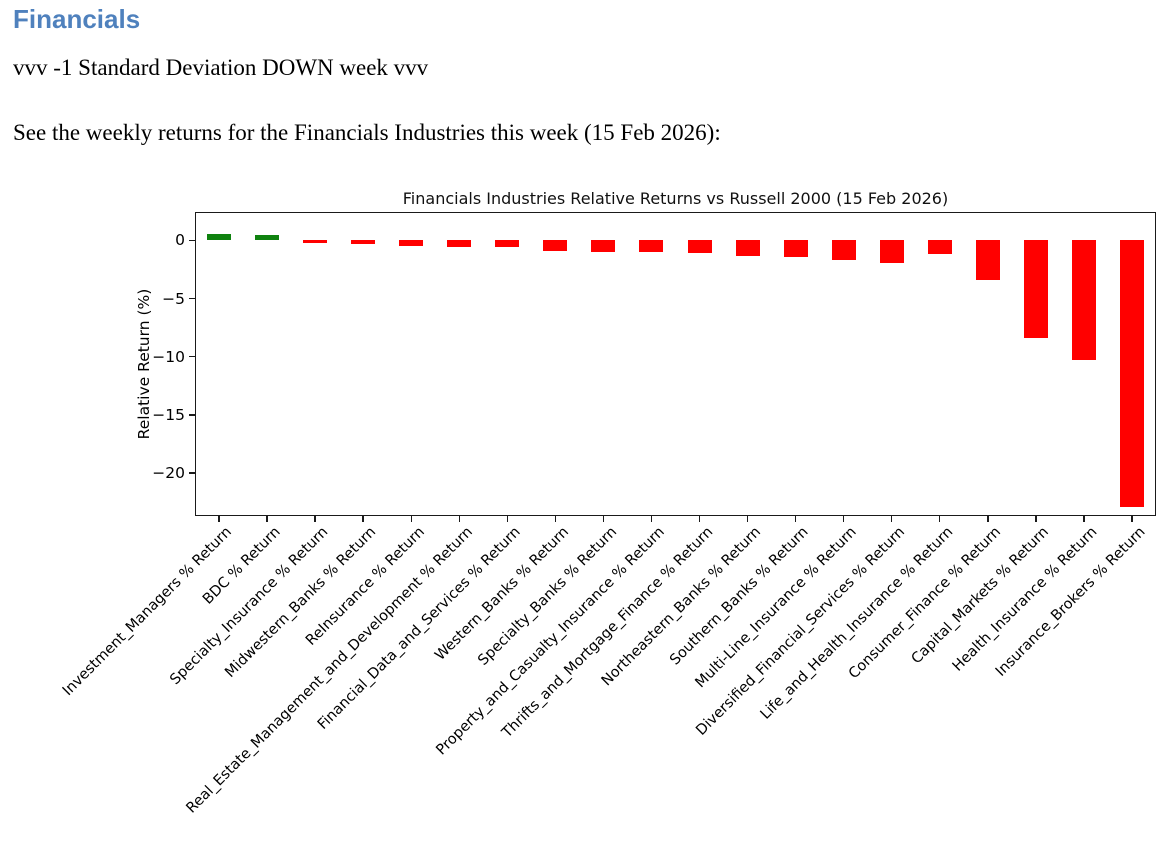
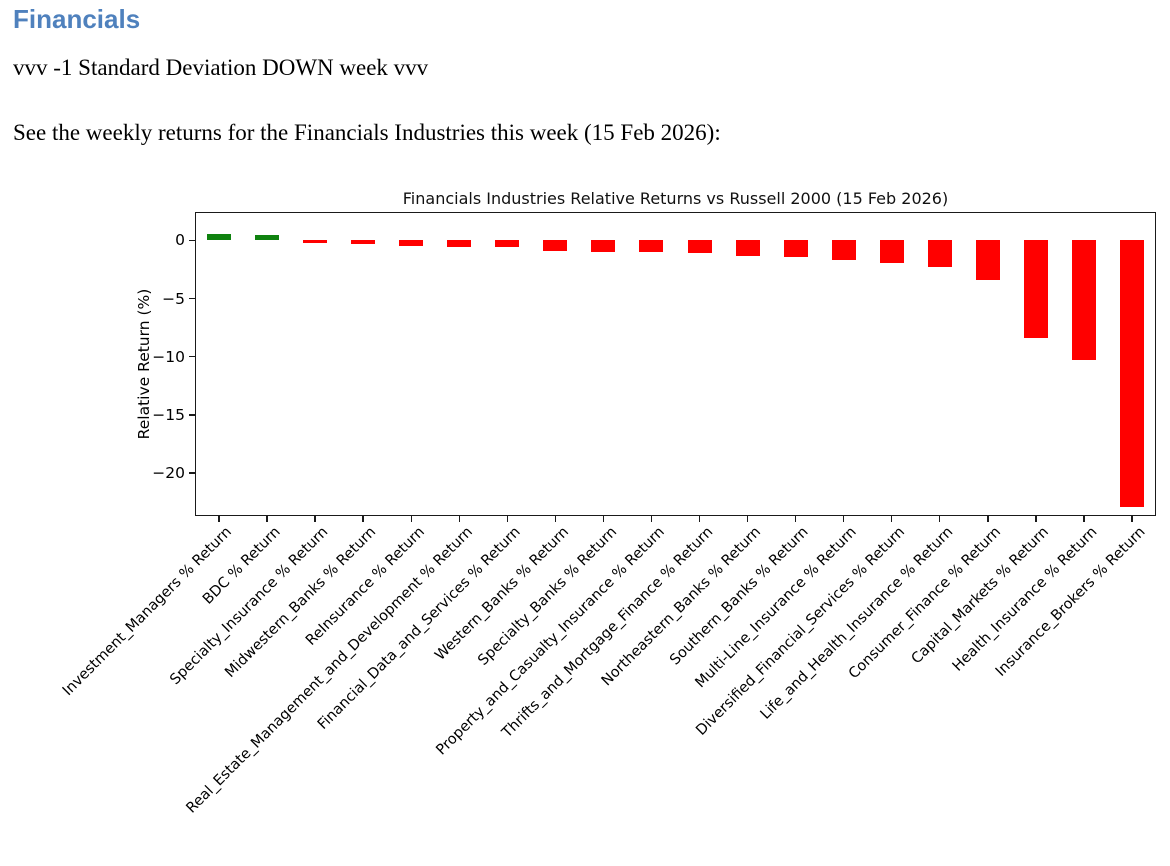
Life_and_Health_Insurance % Return: -1.2 -> -2.3
